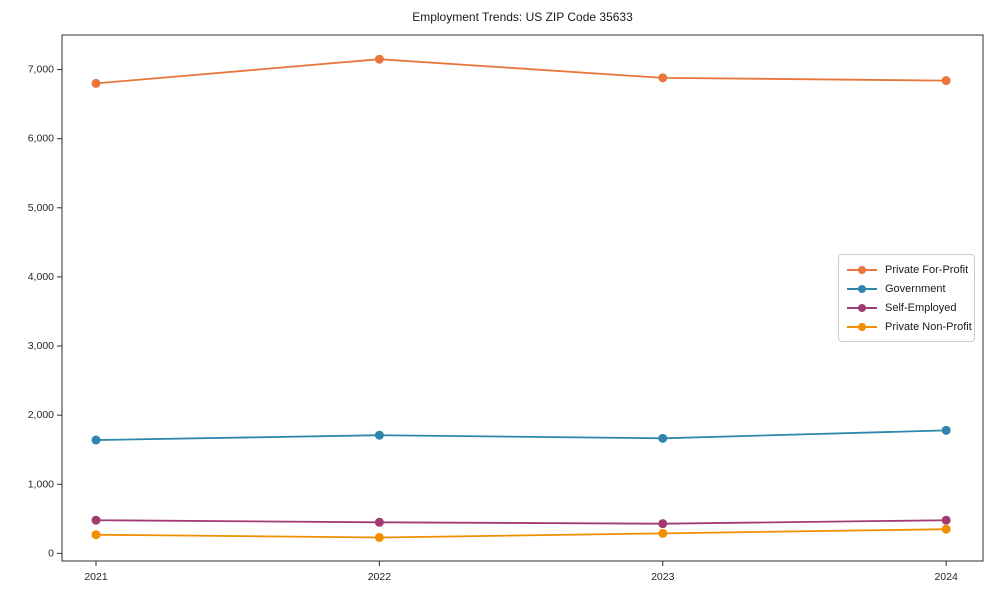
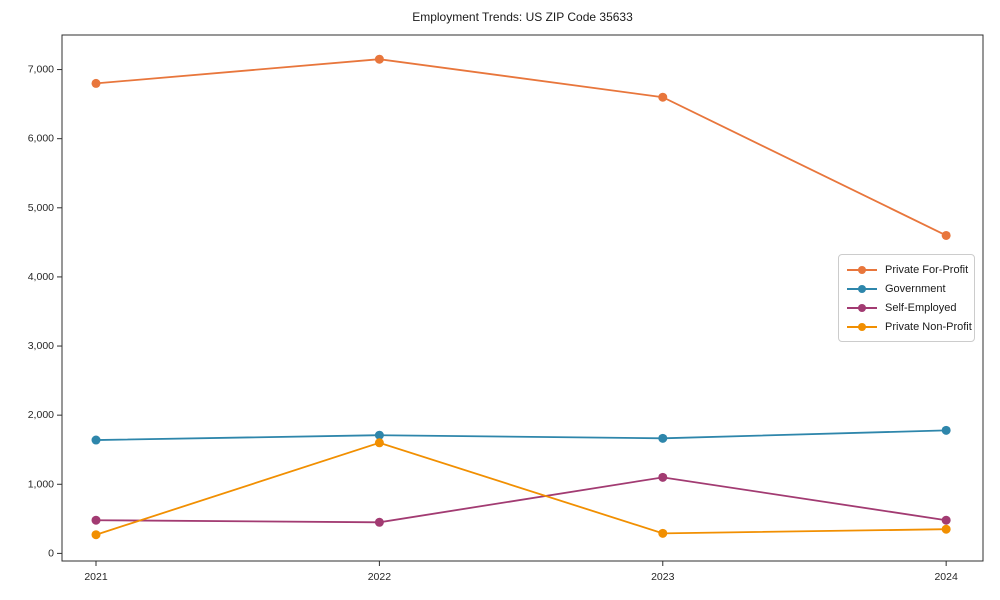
Private Non-Profit/2022: 200 -> 1600
Private For-Profit/2023: 6900 -> 6600
Self-Employed/2023: 400 -> 1100
Private For-Profit/2024: 6800 -> 4600
